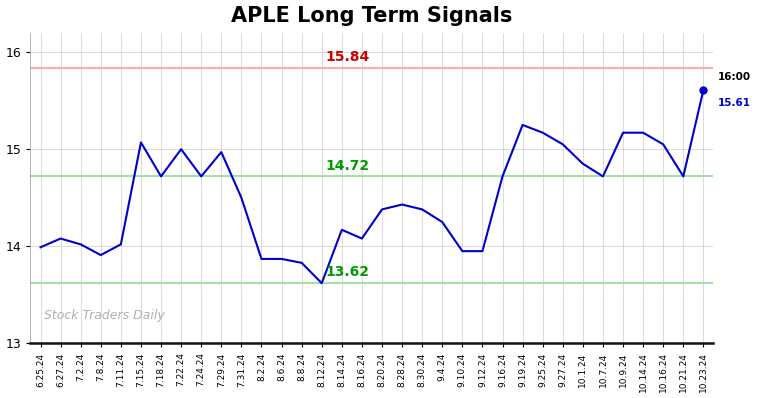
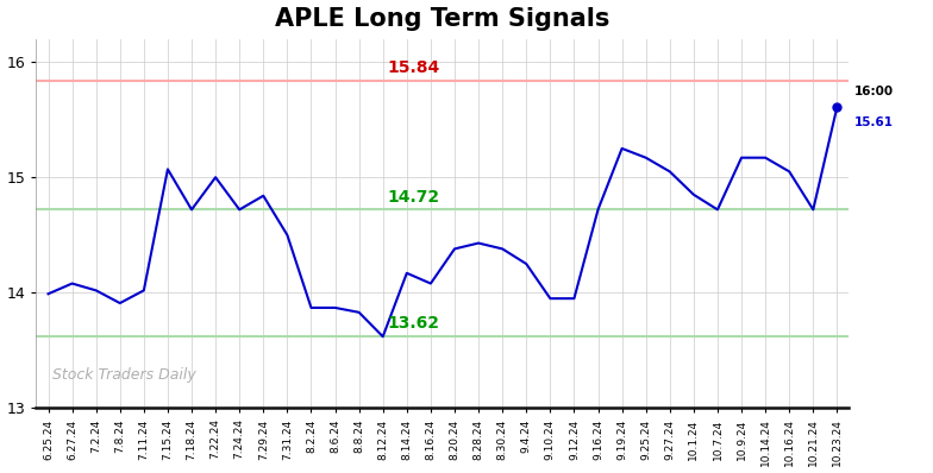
7.29.24: 14.97 -> 14.84
